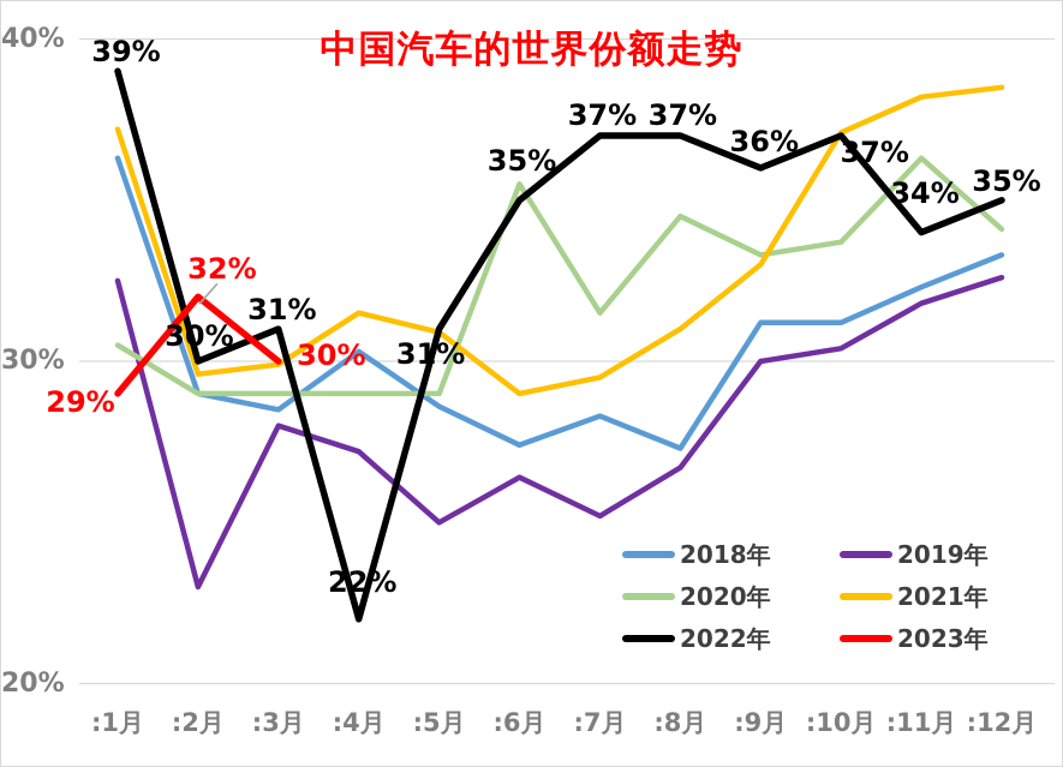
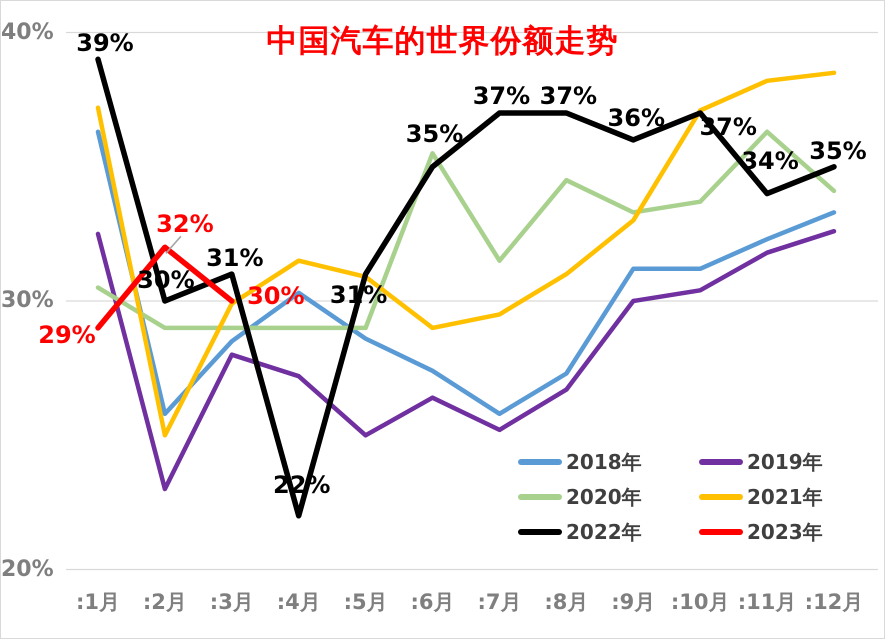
2018年/:2月: 29.0% -> 25.8%
2021年/:2月: 29.6% -> 25.0%
2018年/:7月: 28.3% -> 25.8%
